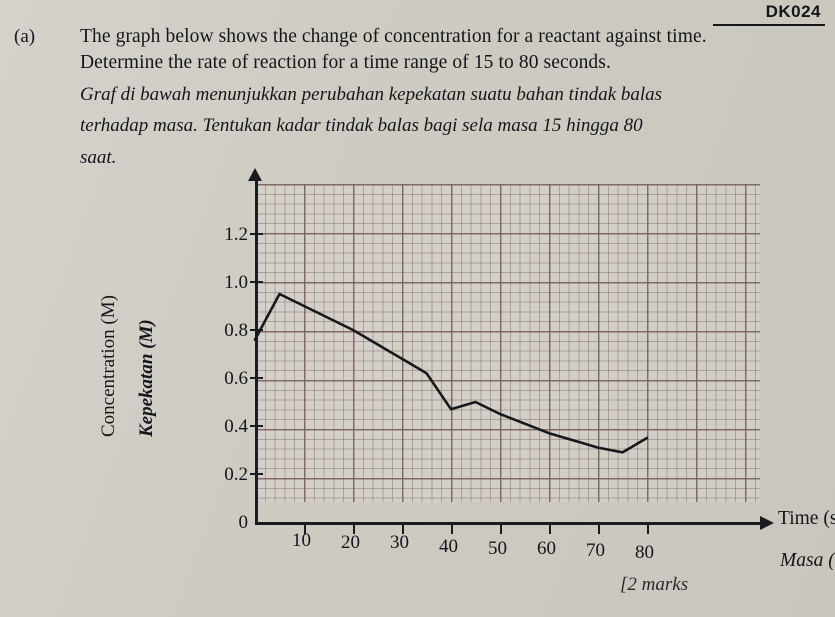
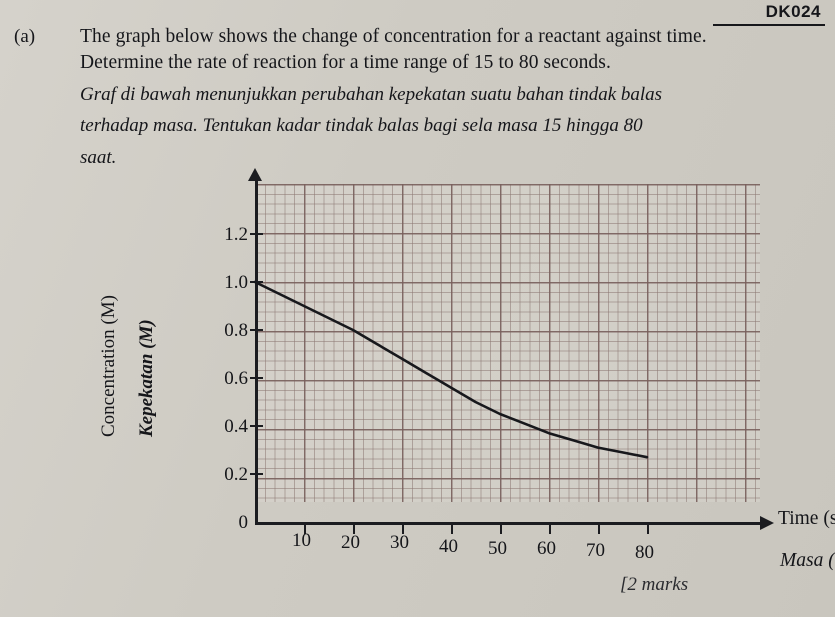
0: 0.76 -> 1.00
40: 0.47 -> 0.56
80: 0.35 -> 0.27
